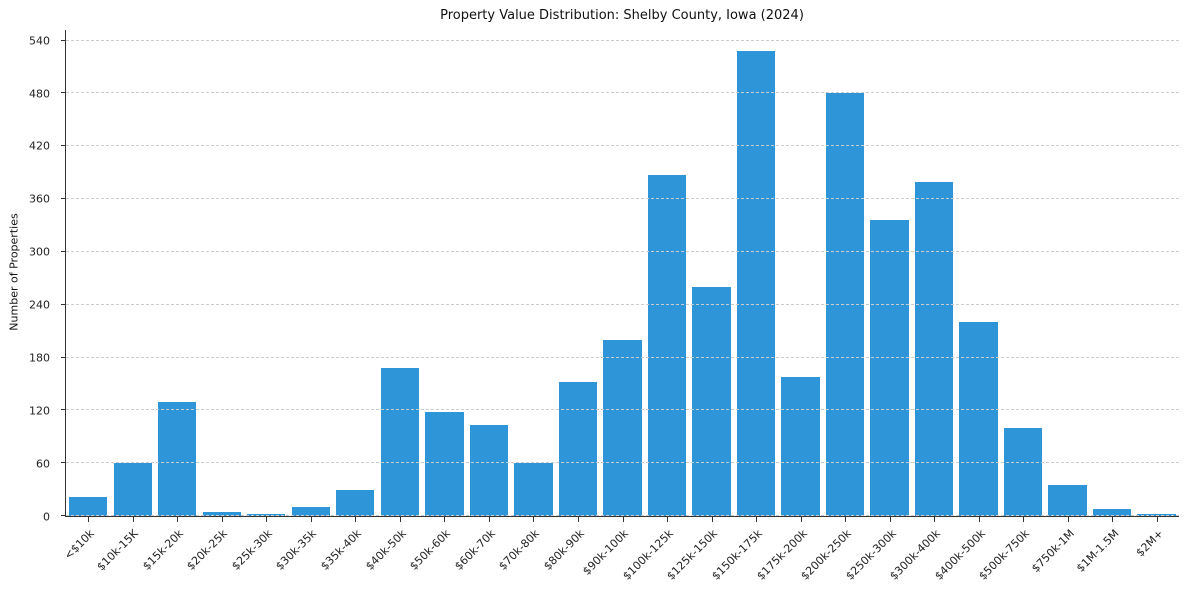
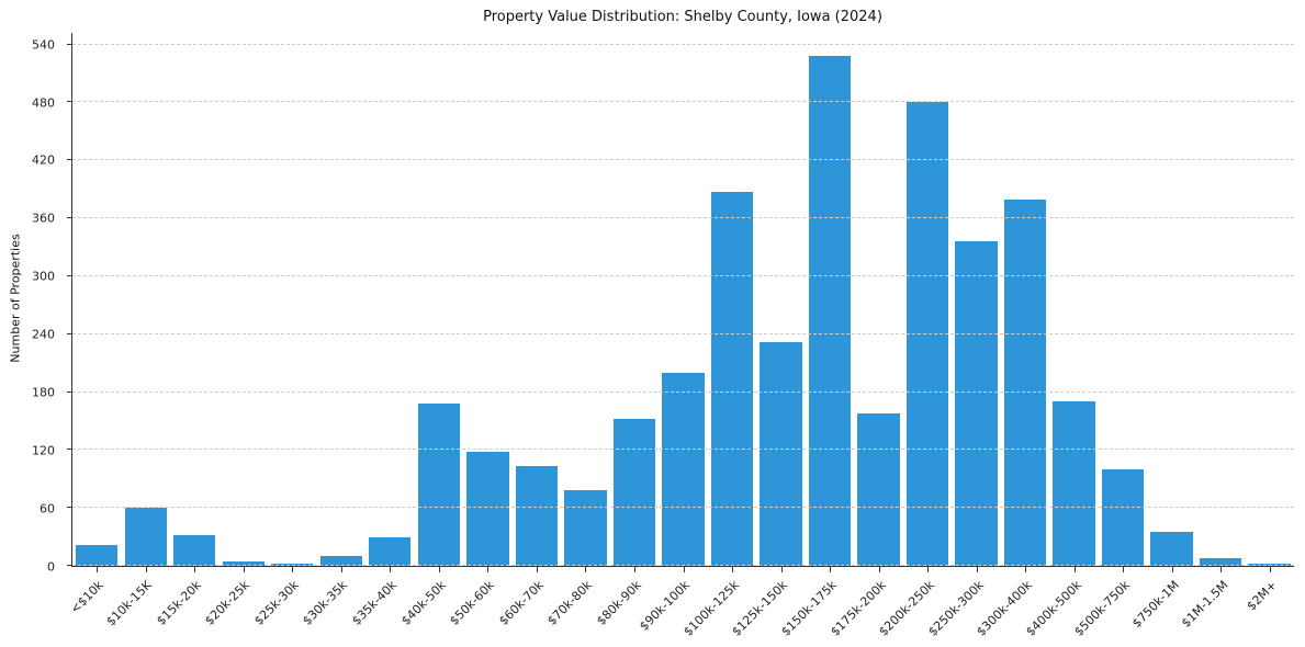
$15k-20k: 130 -> 30
$70k-80k: 60 -> 80
$125k-150k: 260 -> 230
$400k-500k: 220 -> 170
